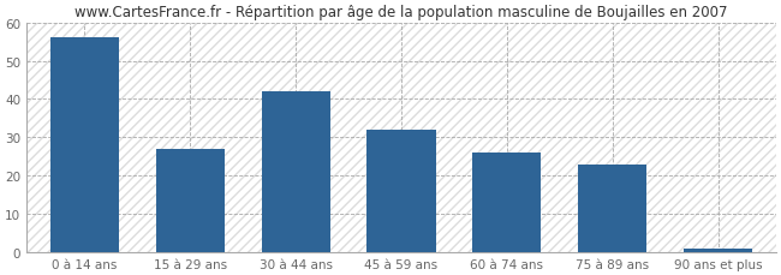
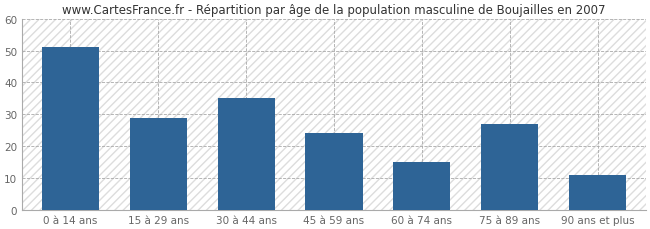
0 à 14 ans: 56 -> 51
15 à 29 ans: 27 -> 29
30 à 44 ans: 42 -> 35
45 à 59 ans: 32 -> 24
60 à 74 ans: 26 -> 15
75 à 89 ans: 23 -> 27
90 ans et plus: 1 -> 11
